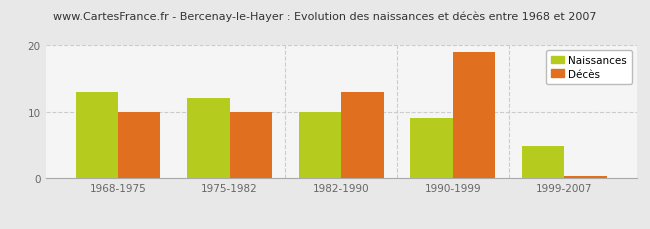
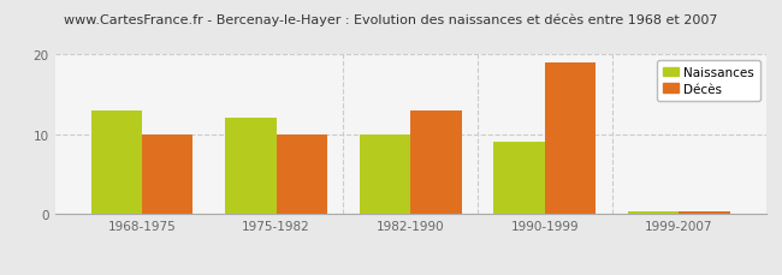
Naissances/1999-2007: 4.8 -> 0.4
